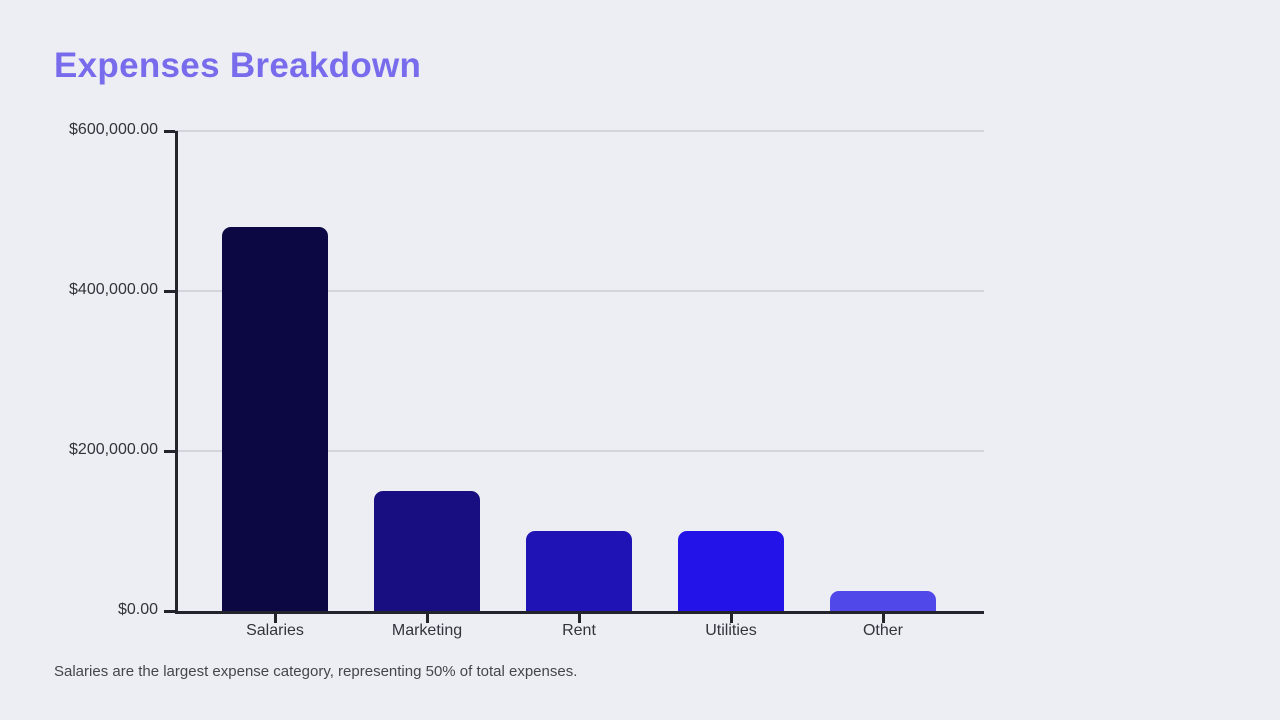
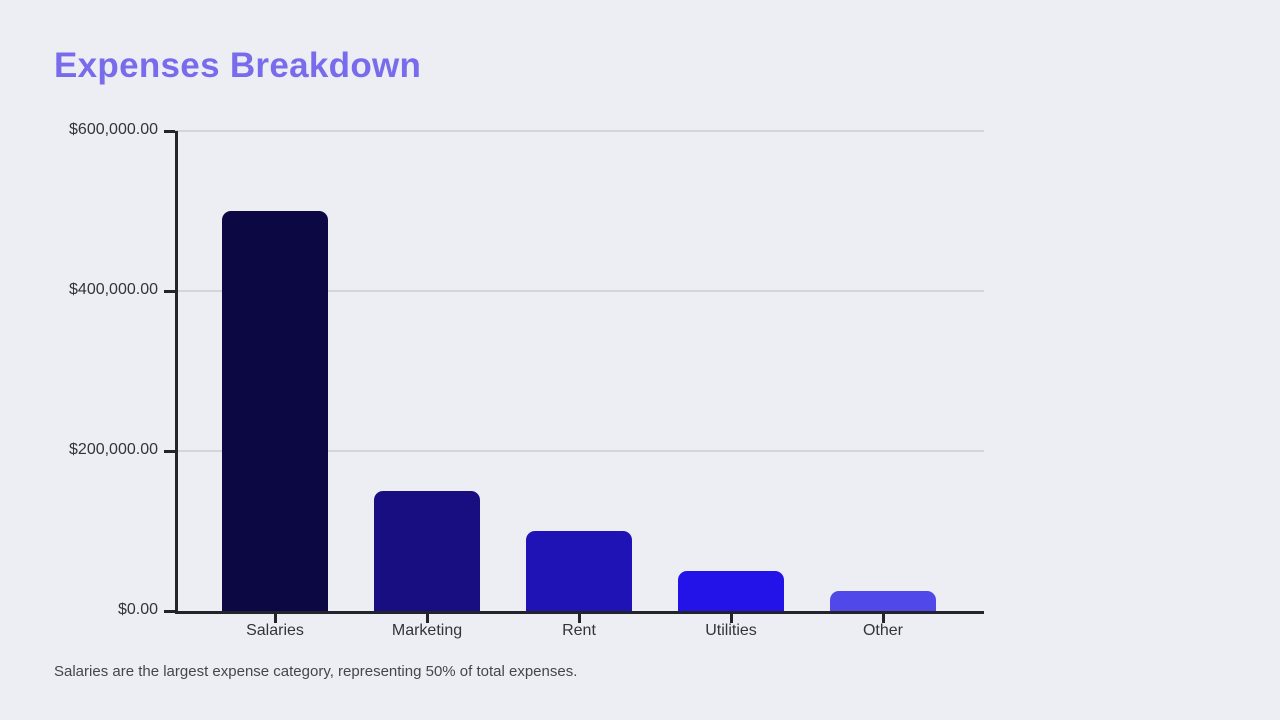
Salaries: $480000 -> $500000
Utilities: $100000 -> $50000
